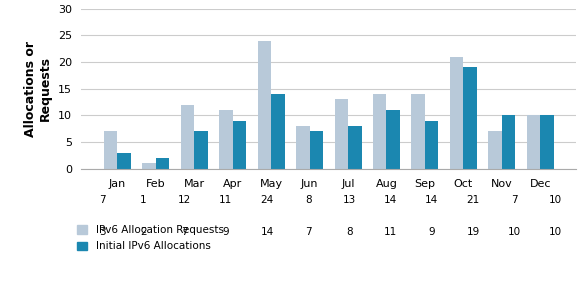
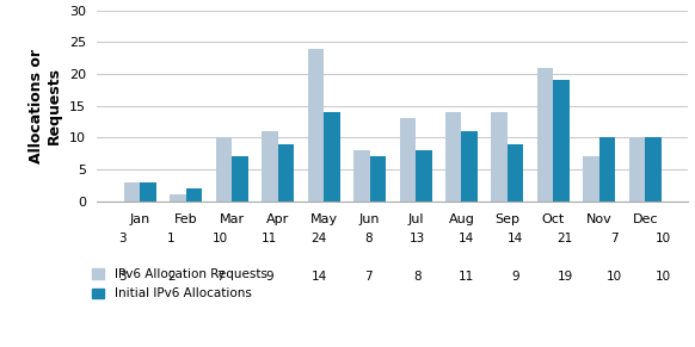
IPv6 Allocation Requests/Jan: 7 -> 3
IPv6 Allocation Requests/Mar: 12 -> 10
